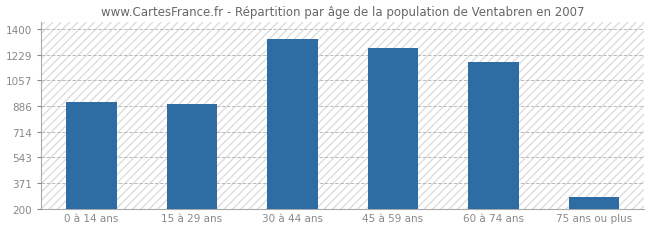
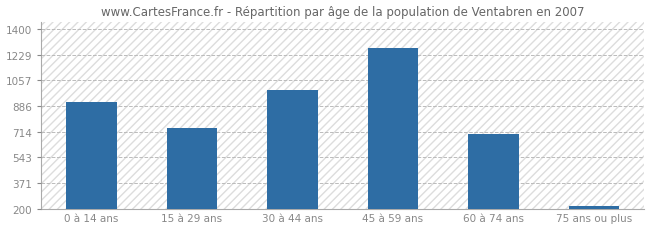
15 à 29 ans: 900 -> 740
30 à 44 ans: 1330 -> 990
60 à 74 ans: 1180 -> 700
75 ans ou plus: 280 -> 220
